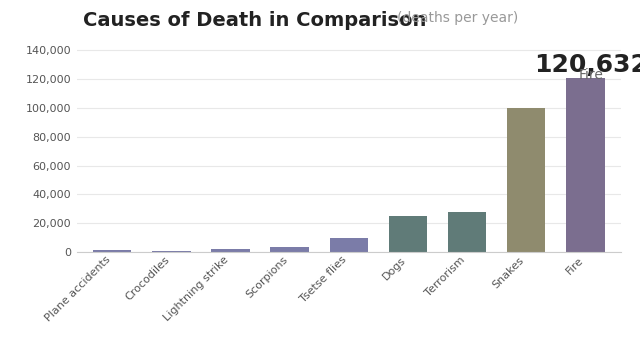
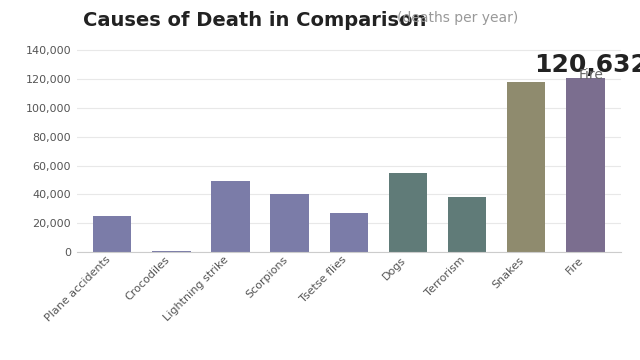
Plane accidents: 1,000 -> 25,000
Lightning strike: 2,000 -> 49,000
Scorpions: 4,000 -> 40,000
Tsetse flies: 10,000 -> 27,000
Dogs: 25,000 -> 55,000
Terrorism: 28,000 -> 38,000
Snakes: 100,000 -> 118,000
